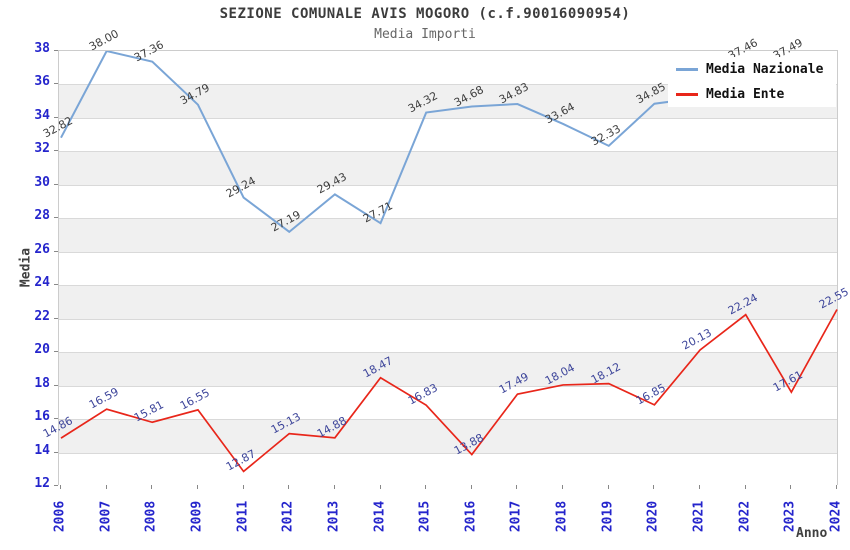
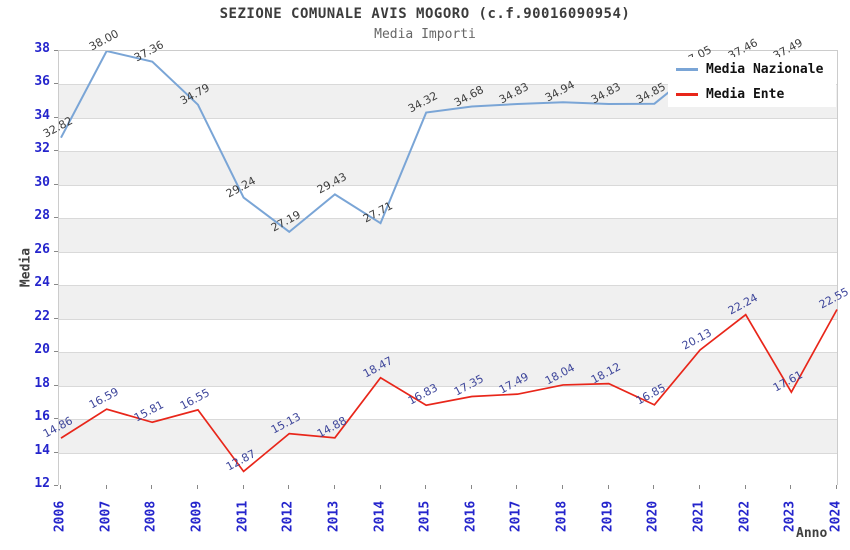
Media Ente/2016: 13.88 -> 17.35
Media Nazionale/2018: 33.64 -> 34.94
Media Nazionale/2019: 32.33 -> 34.83
Media Nazionale/2021: 35.21 -> 37.05
